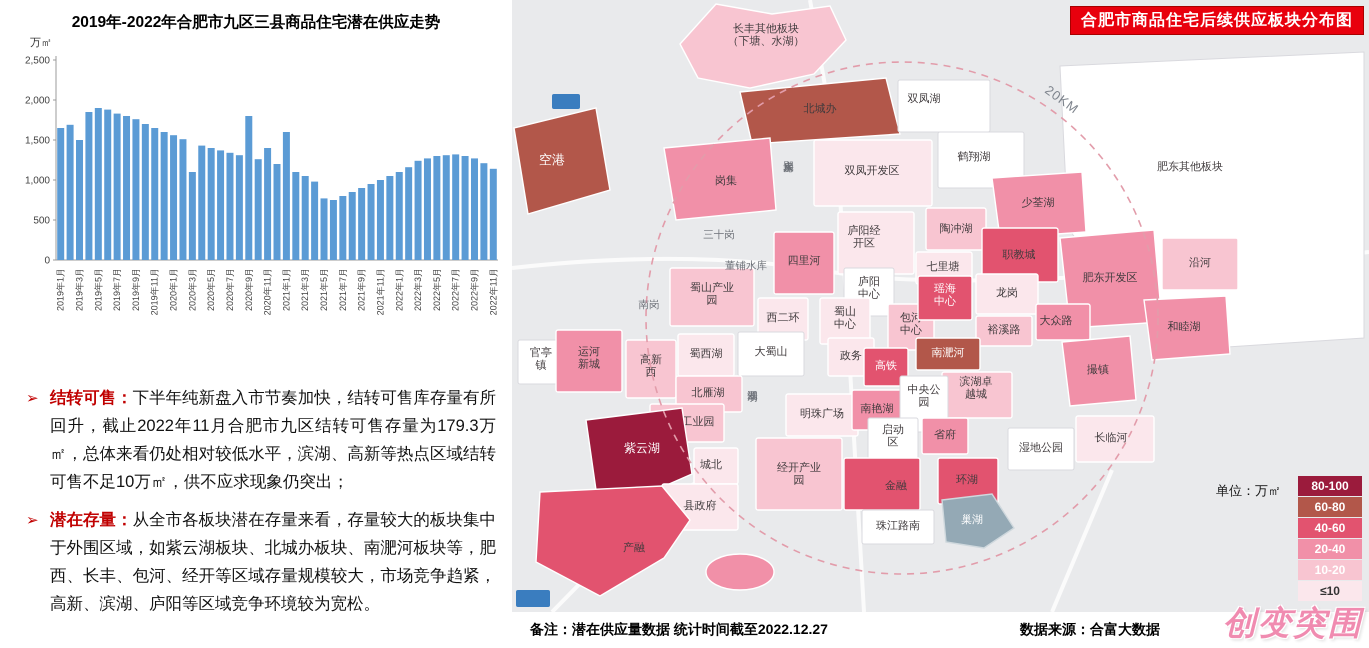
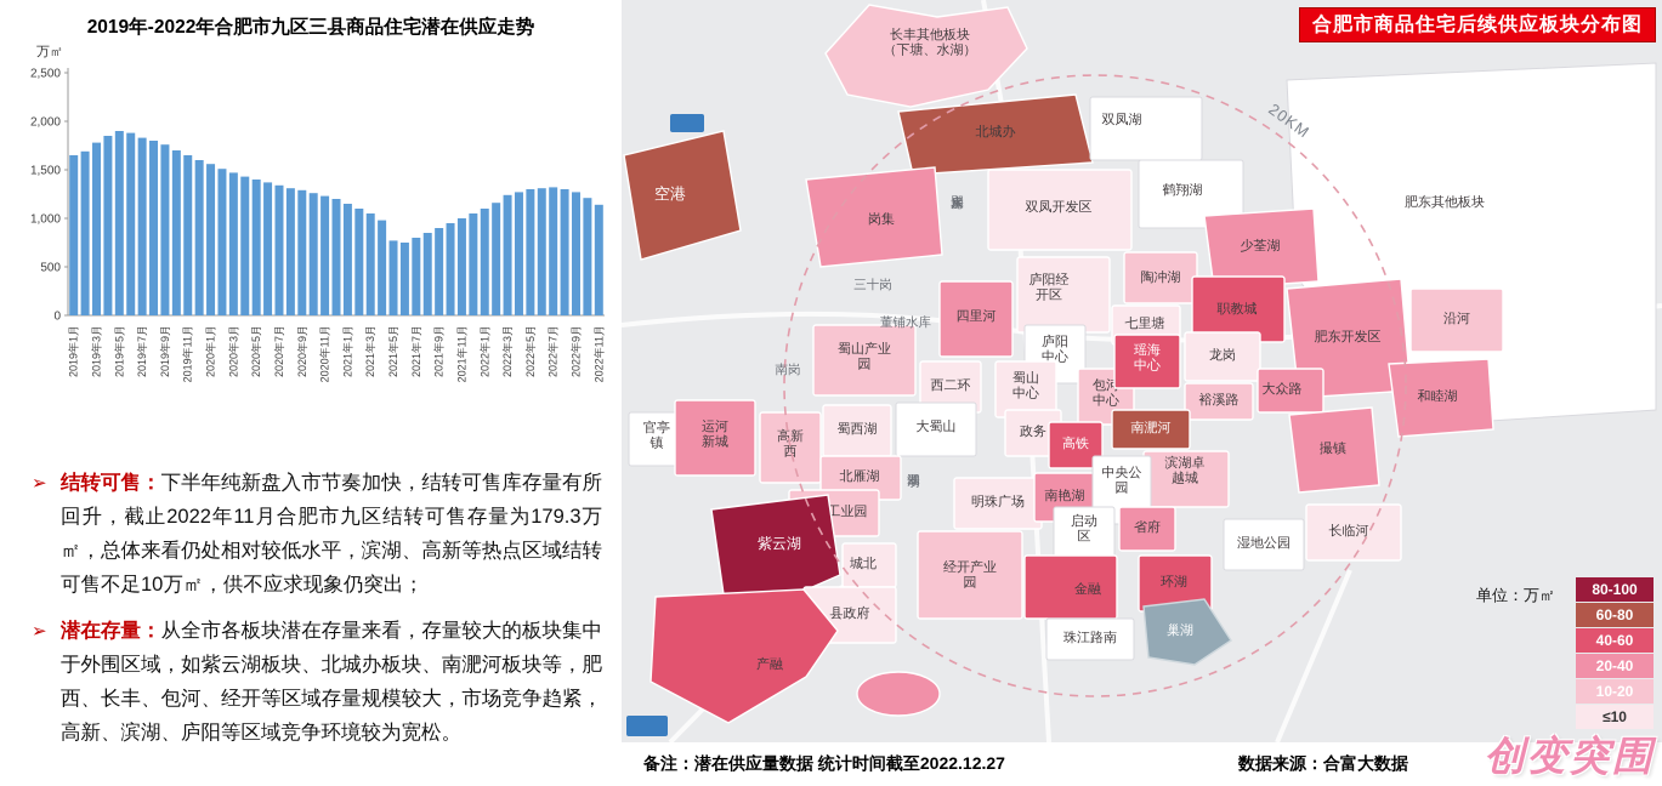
2019年3月: 1500 -> 1800
2020年3月: 1100 -> 1500
2020年9月: 1800 -> 1300
2020年11月: 1400 -> 1200
2021年1月: 1600 -> 1200
